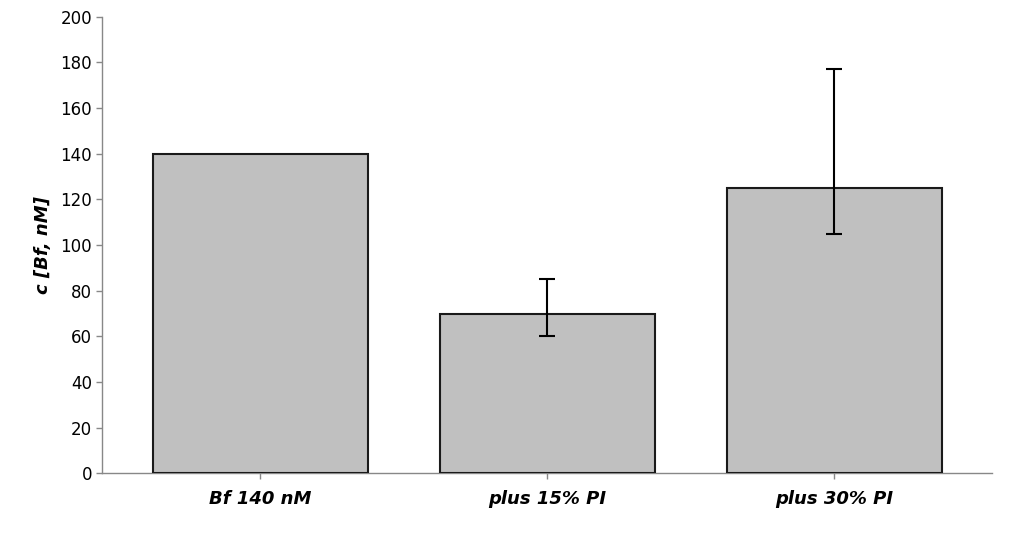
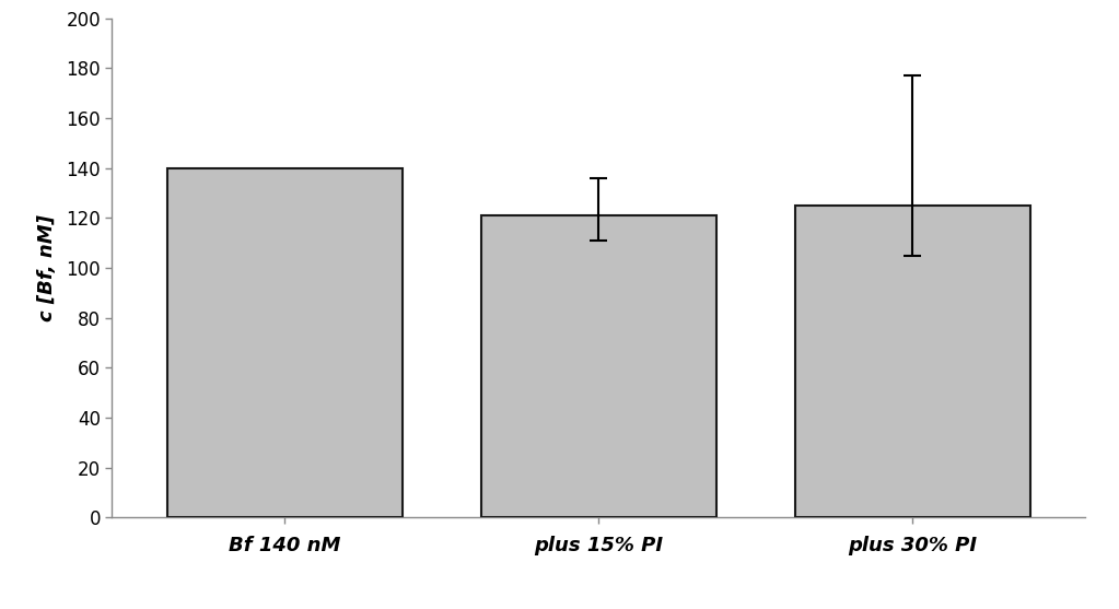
plus 15% PI: 70 -> 121
